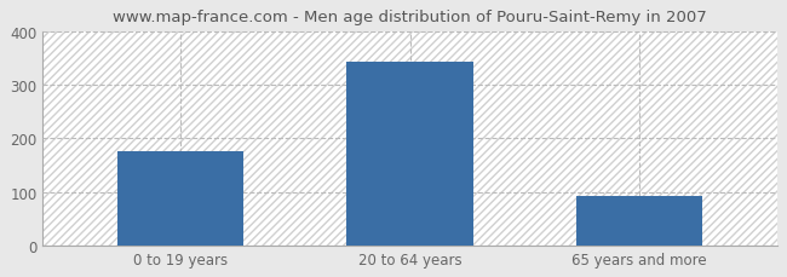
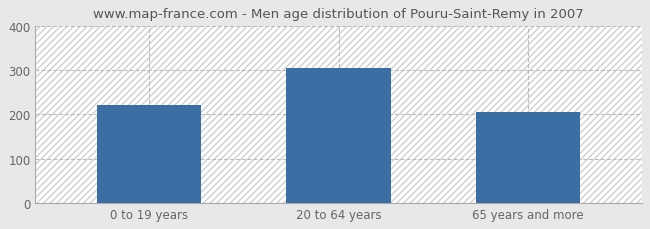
0 to 19 years: 175 -> 220
20 to 64 years: 343 -> 305
65 years and more: 93 -> 205
